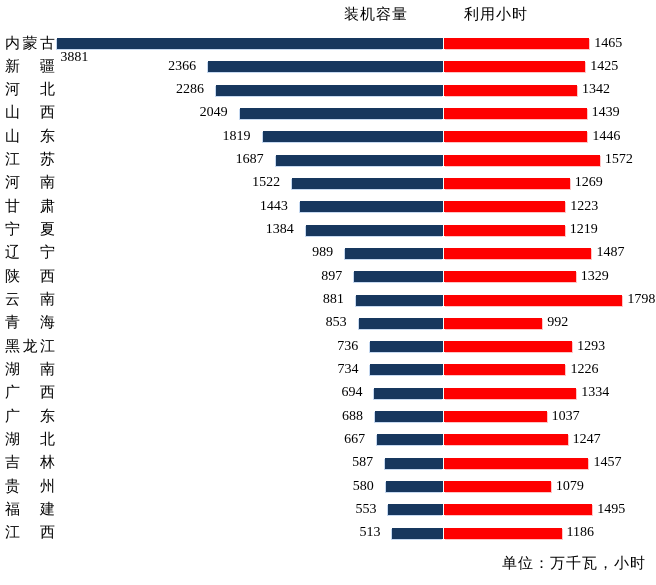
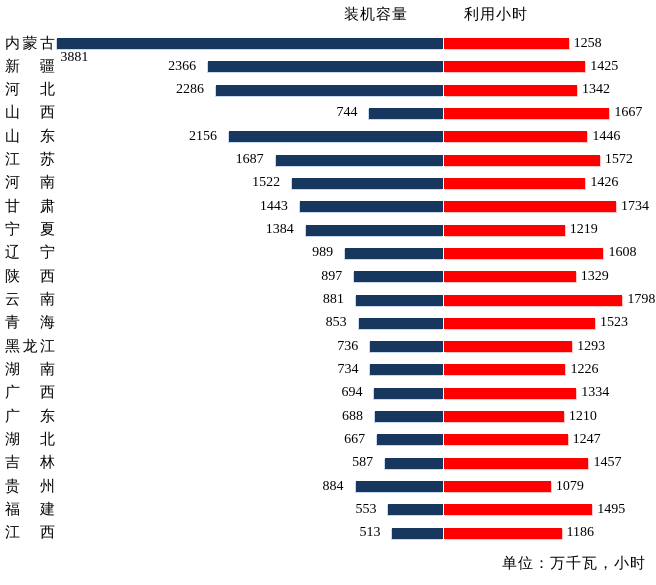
利用小时/内蒙古: 1465 -> 1258
装机容量/山西: 2049 -> 744
利用小时/山西: 1439 -> 1667
装机容量/山东: 1819 -> 2156
利用小时/河南: 1269 -> 1426
利用小时/甘肃: 1223 -> 1734
利用小时/辽宁: 1487 -> 1608
利用小时/青海: 992 -> 1523
利用小时/广东: 1037 -> 1210
装机容量/贵州: 580 -> 884
